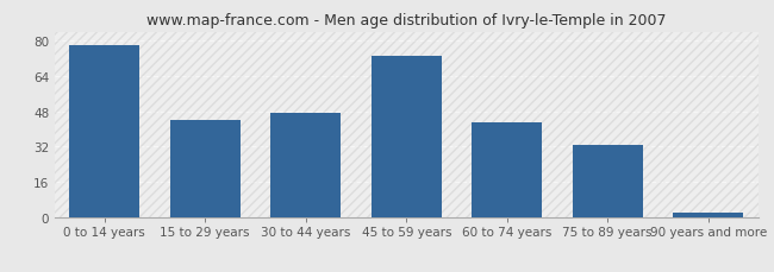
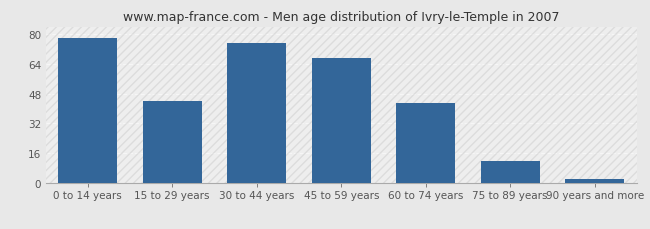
30 to 44 years: 47 -> 75
45 to 59 years: 73 -> 67
75 to 89 years: 33 -> 12
